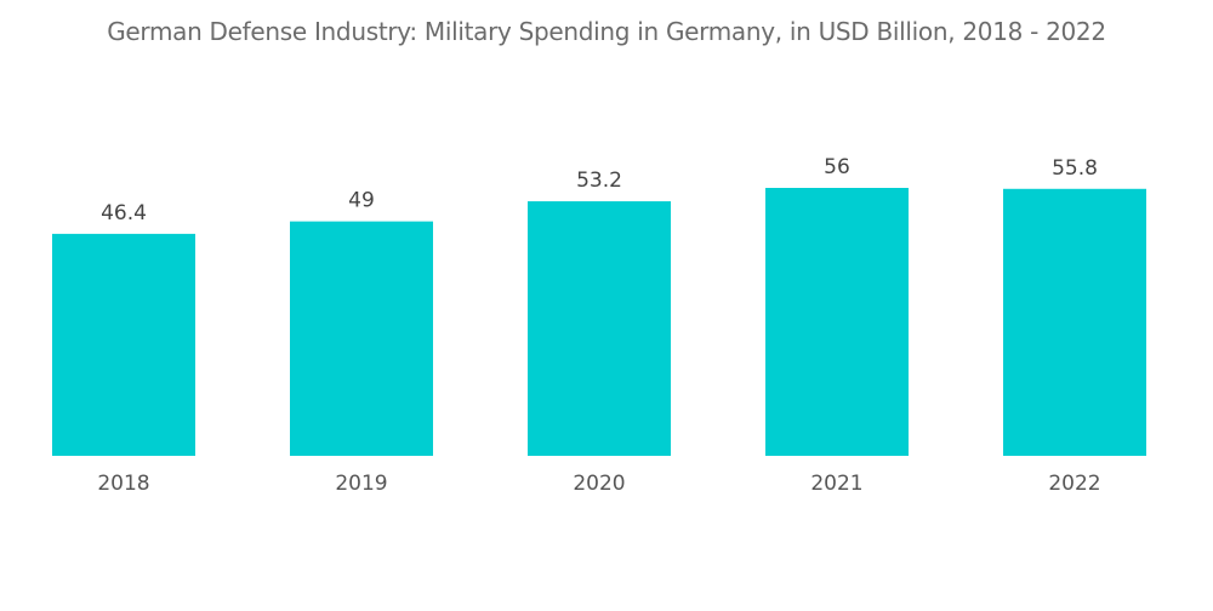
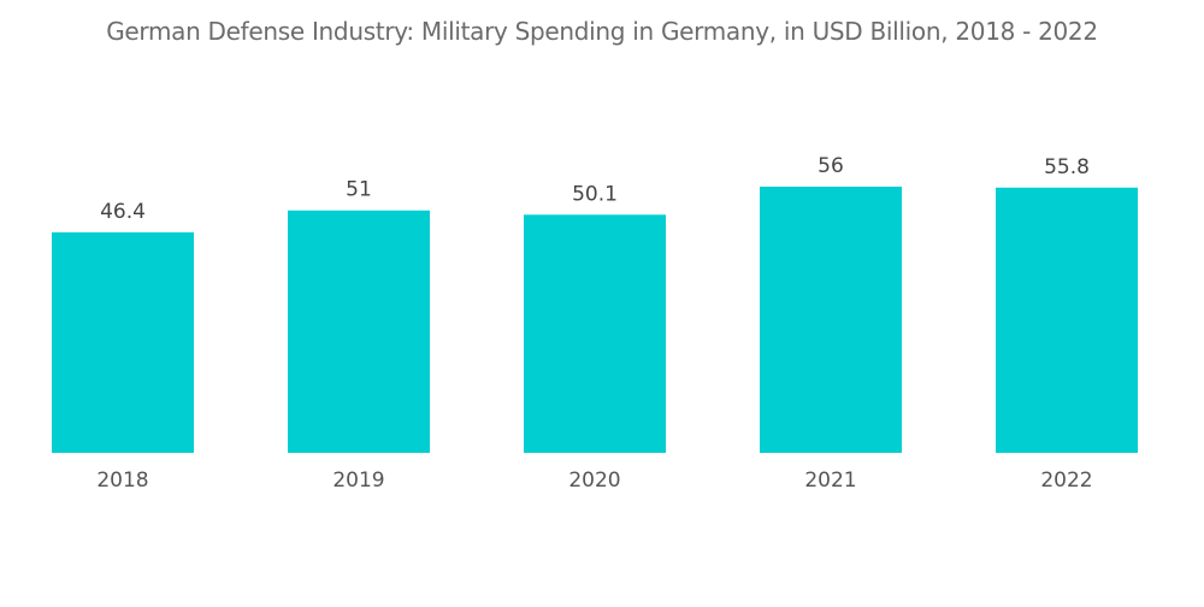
2019: 49 -> 51
2020: 53.2 -> 50.1
